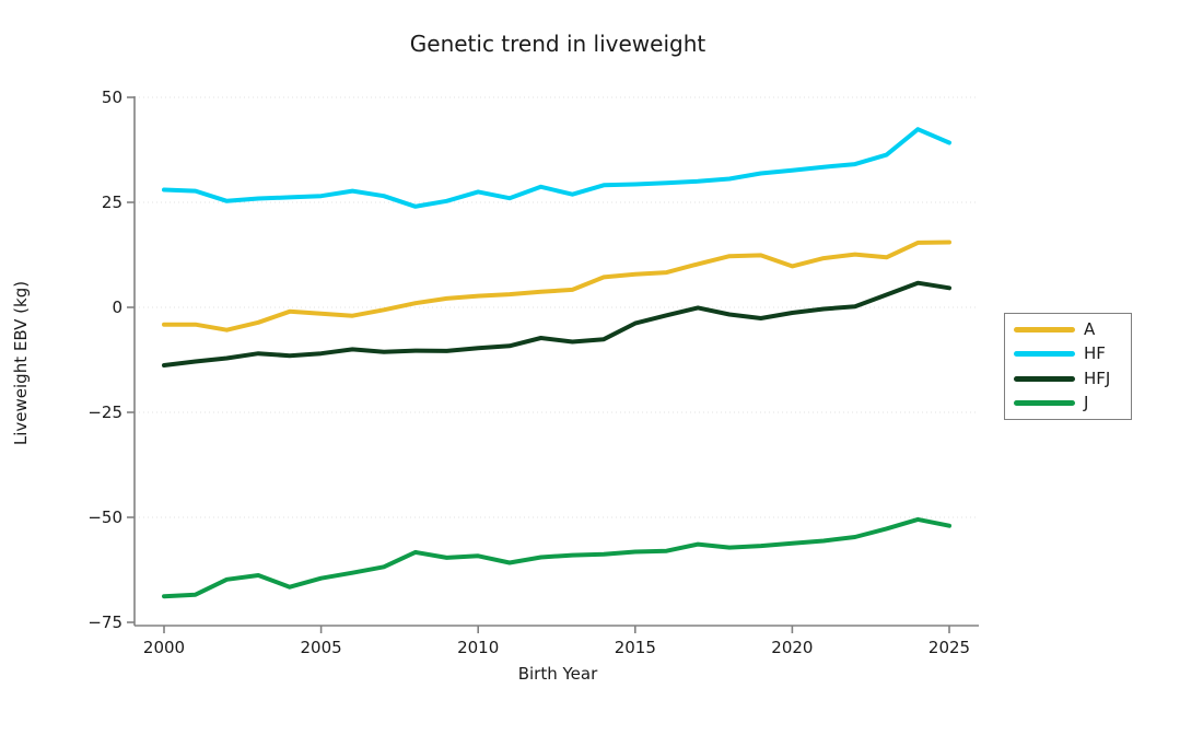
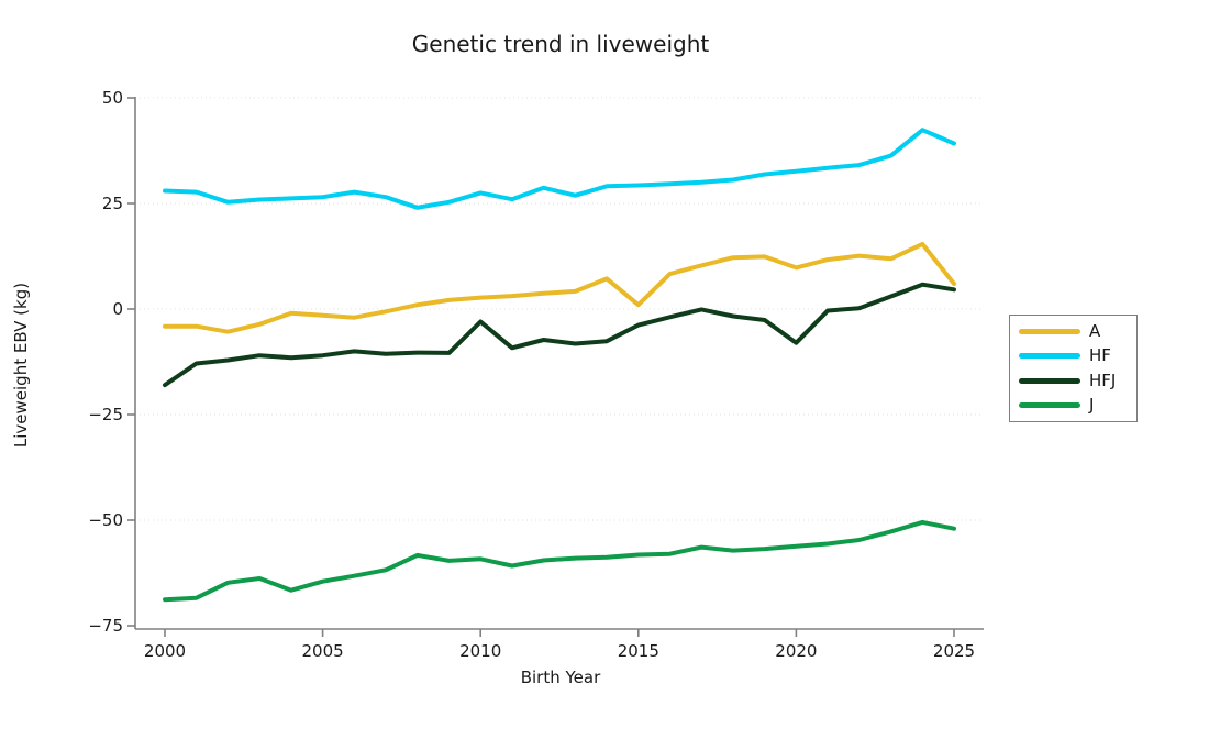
HFJ/2000: -14 -> -18
HFJ/2010: -10 -> -3
A/2015: 8 -> 1
HFJ/2020: -1 -> -8
A/2025: 16 -> 6
